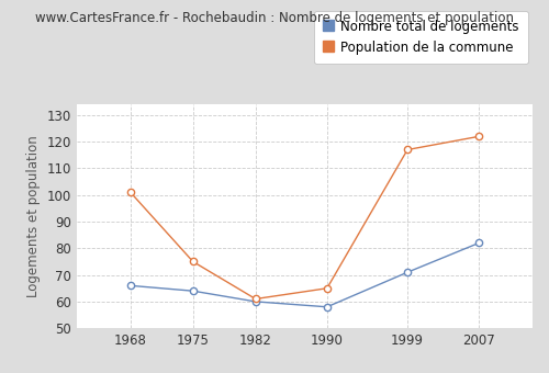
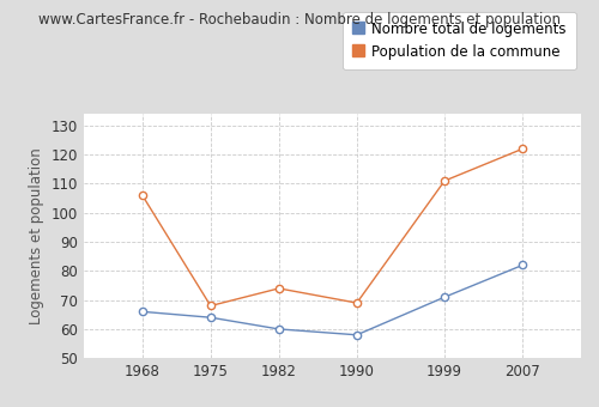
Population de la commune/1968: 101 -> 106
Population de la commune/1975: 75 -> 68
Population de la commune/1982: 61 -> 74
Population de la commune/1990: 65 -> 69
Population de la commune/1999: 117 -> 111
